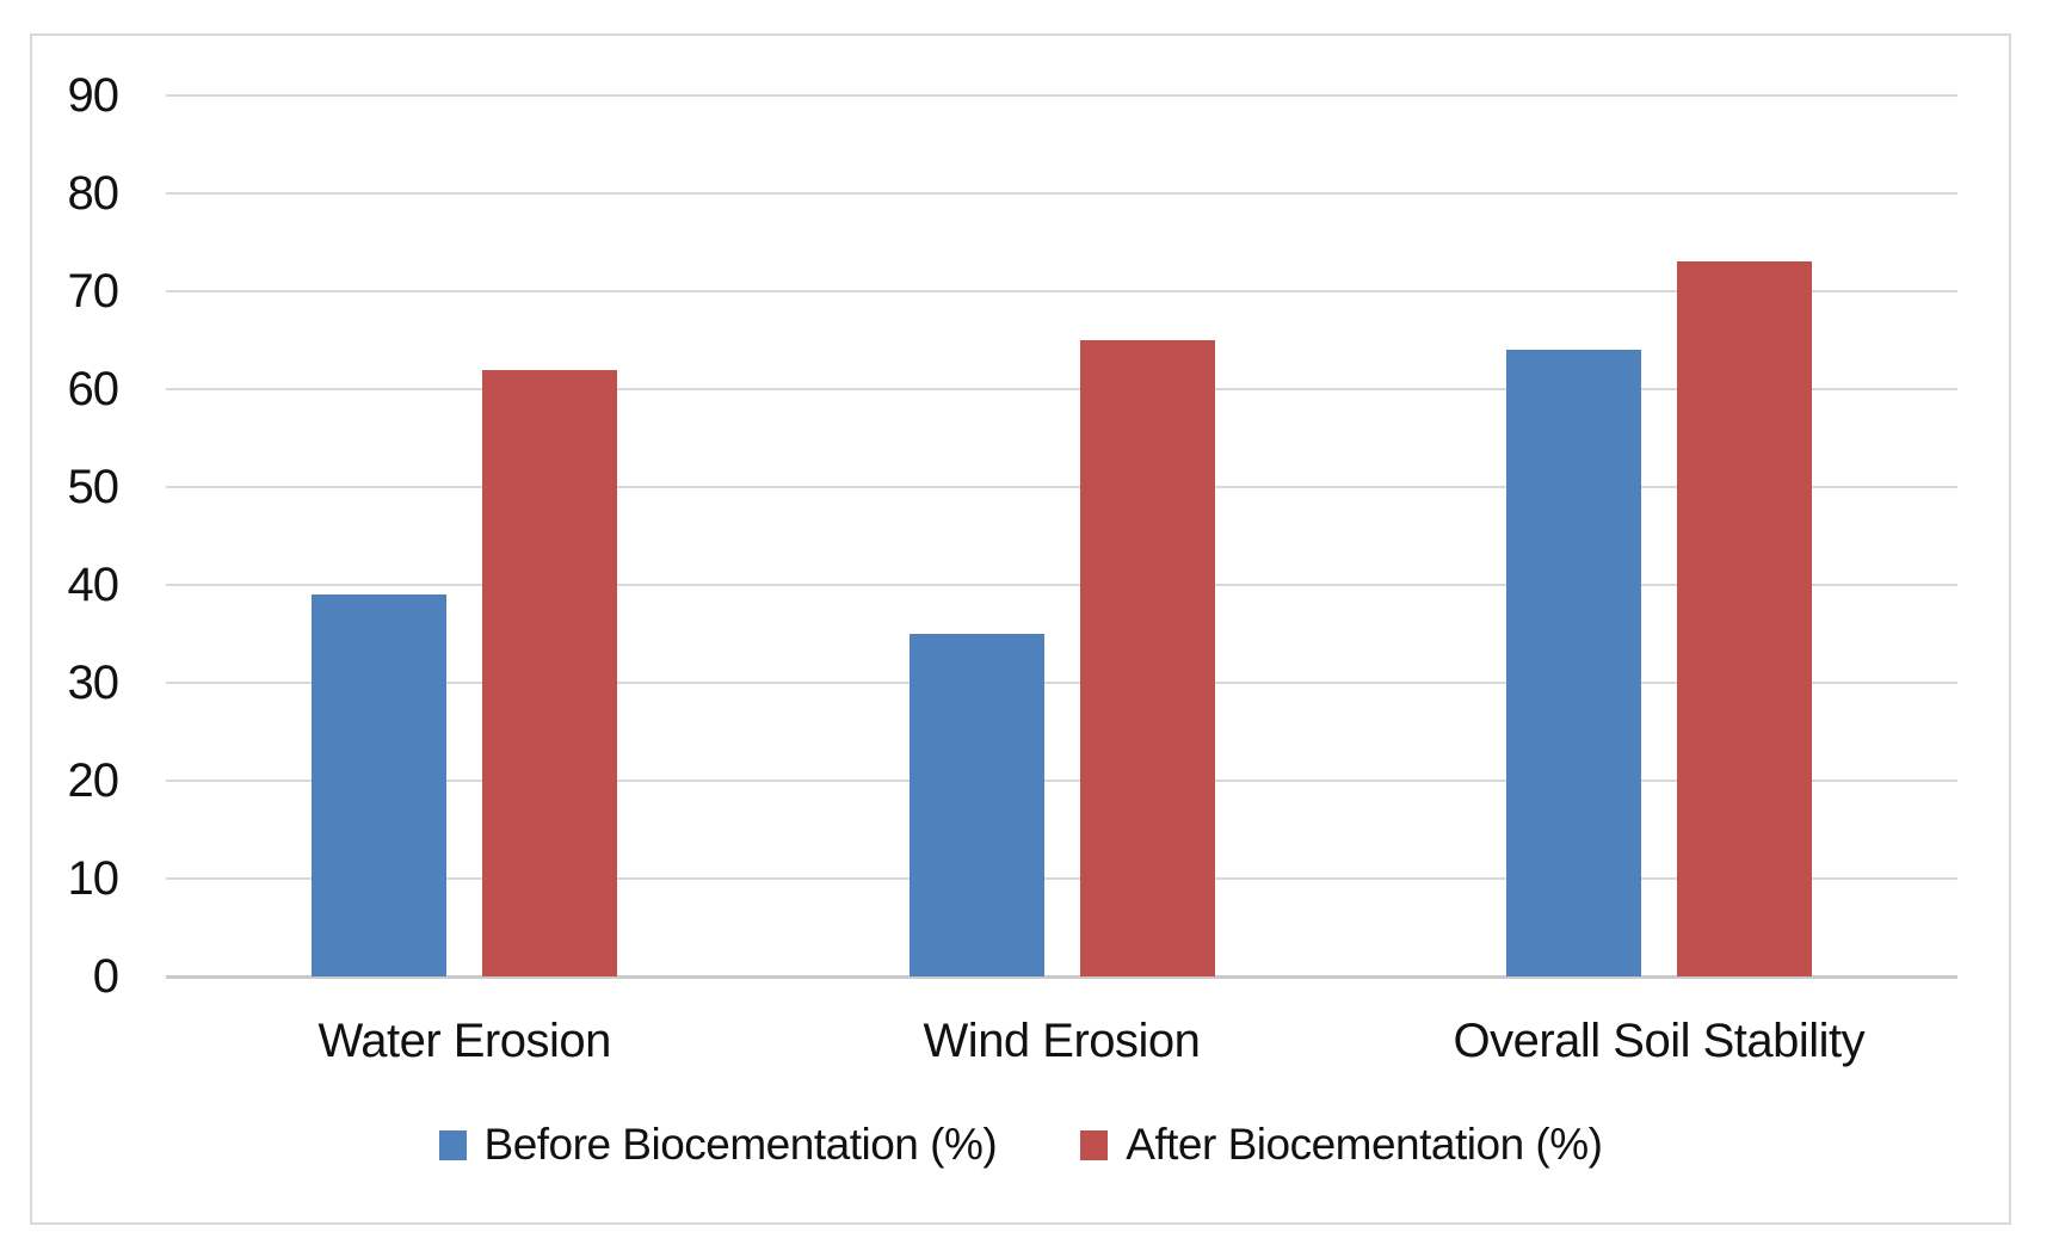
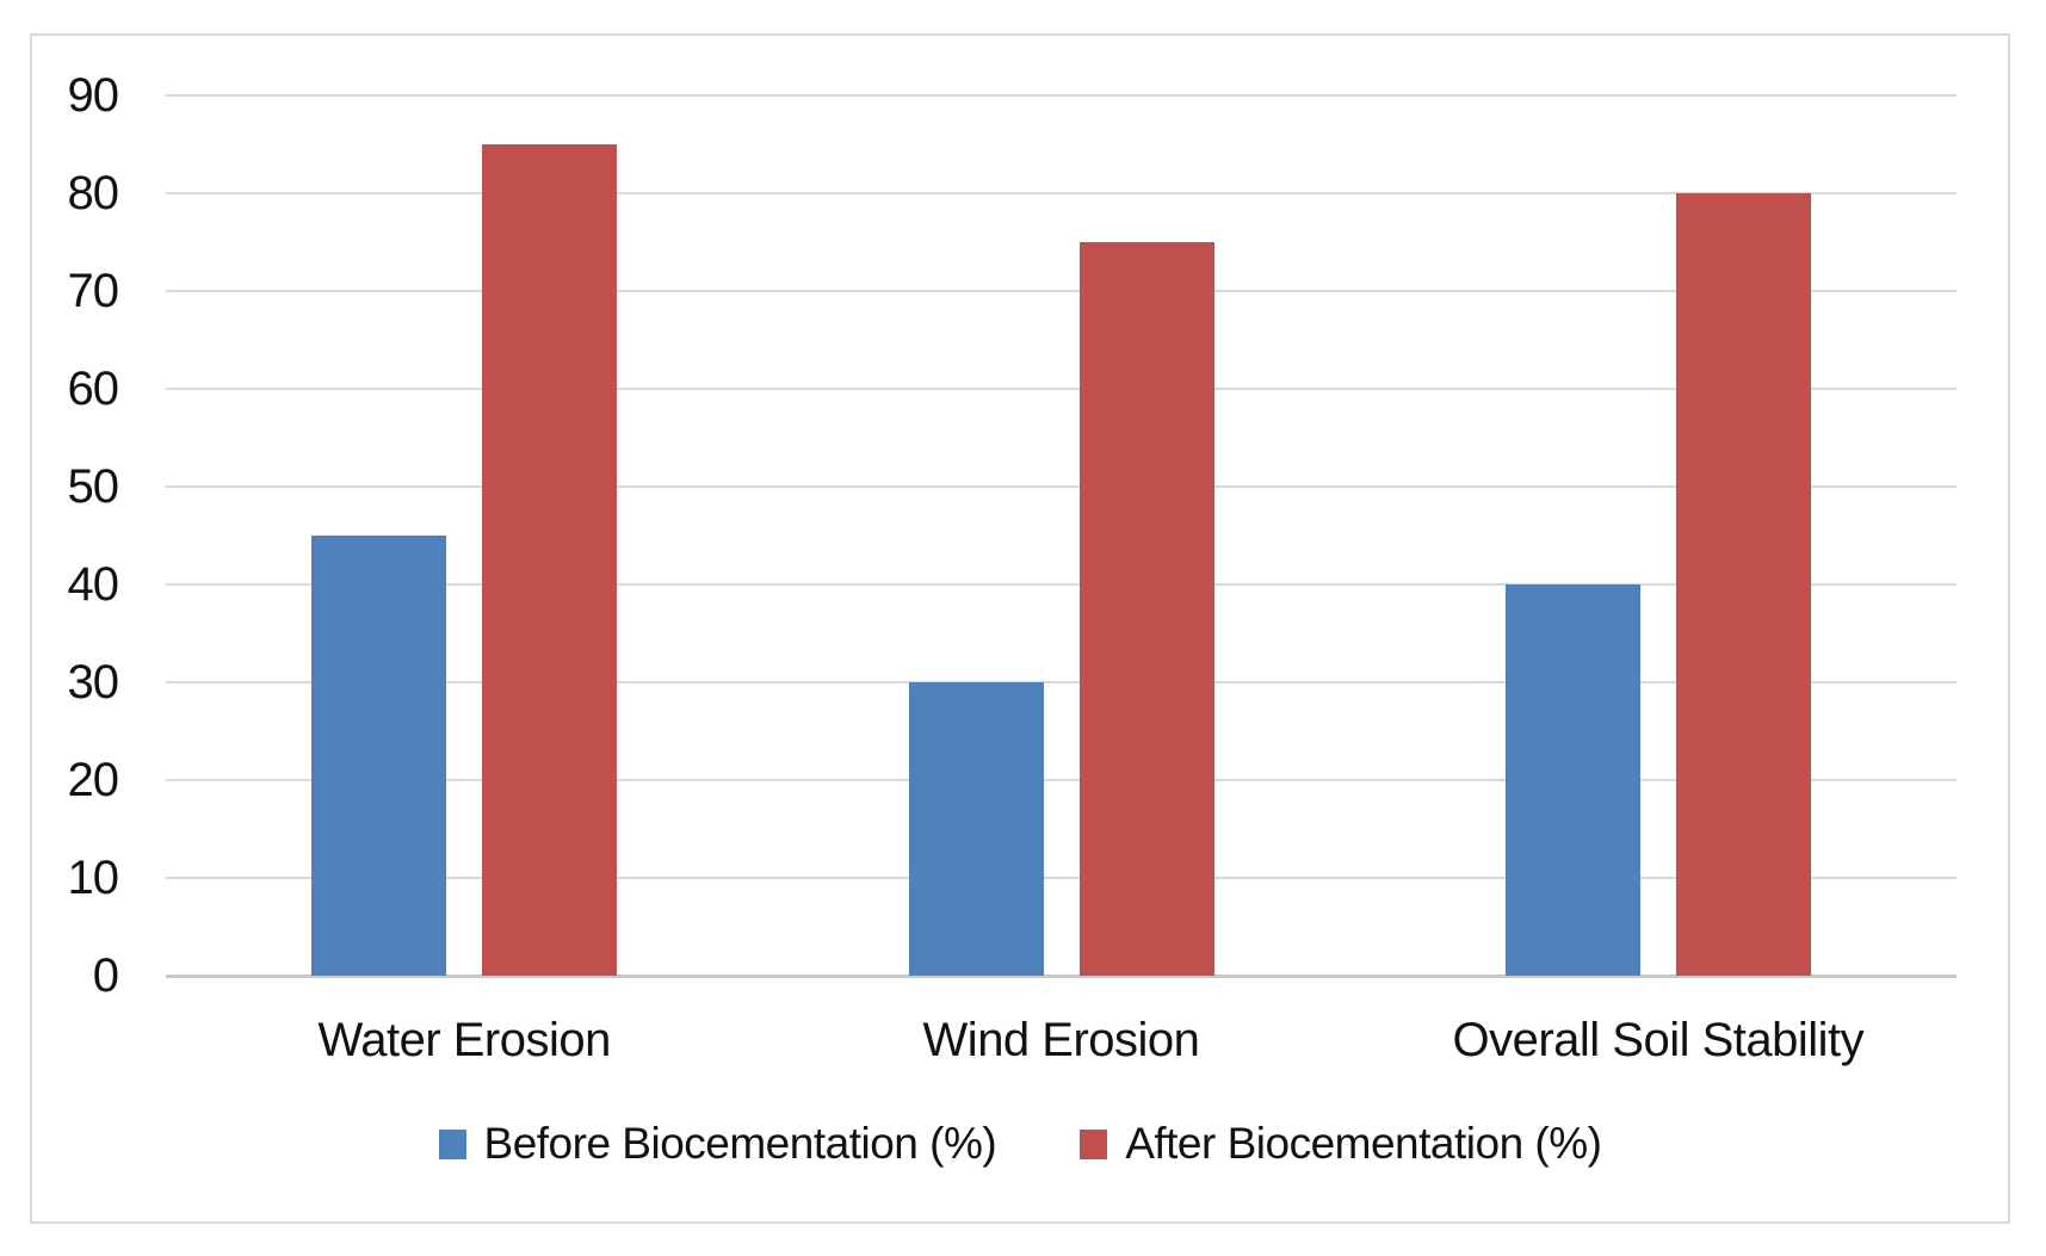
Before Biocementation (%)/Water Erosion: 39 -> 45
After Biocementation (%)/Water Erosion: 62 -> 85
Before Biocementation (%)/Wind Erosion: 35 -> 30
After Biocementation (%)/Wind Erosion: 65 -> 75
Before Biocementation (%)/Overall Soil Stability: 64 -> 40
After Biocementation (%)/Overall Soil Stability: 73 -> 80
